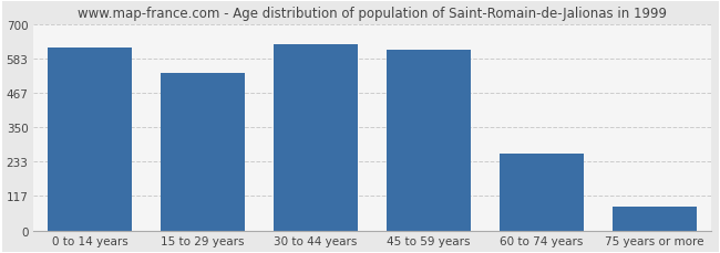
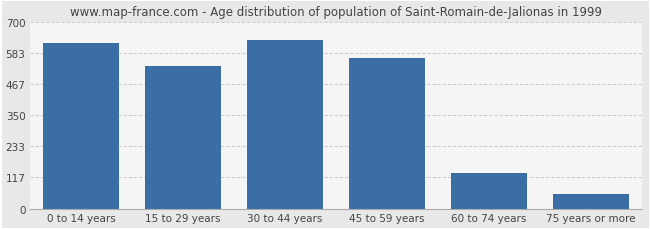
45 to 59 years: 612 -> 565
60 to 74 years: 261 -> 135
75 years or more: 79 -> 55
